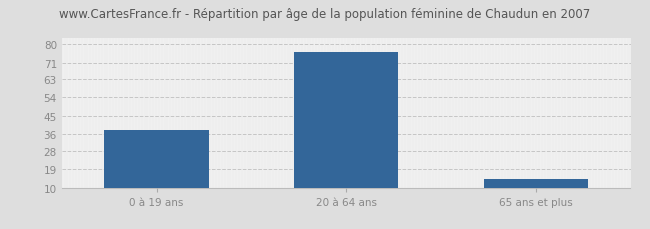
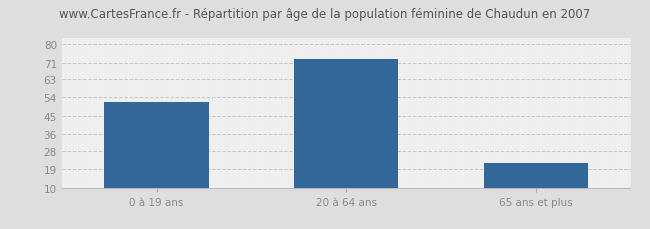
0 à 19 ans: 38 -> 52
20 à 64 ans: 76 -> 73
65 ans et plus: 14 -> 22
